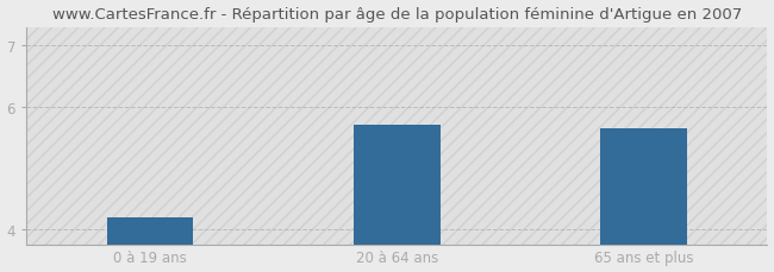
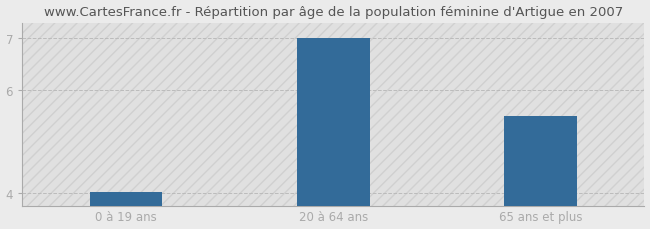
0 à 19 ans: 4.18 -> 4.02
20 à 64 ans: 5.70 -> 7.00
65 ans et plus: 5.64 -> 5.50
